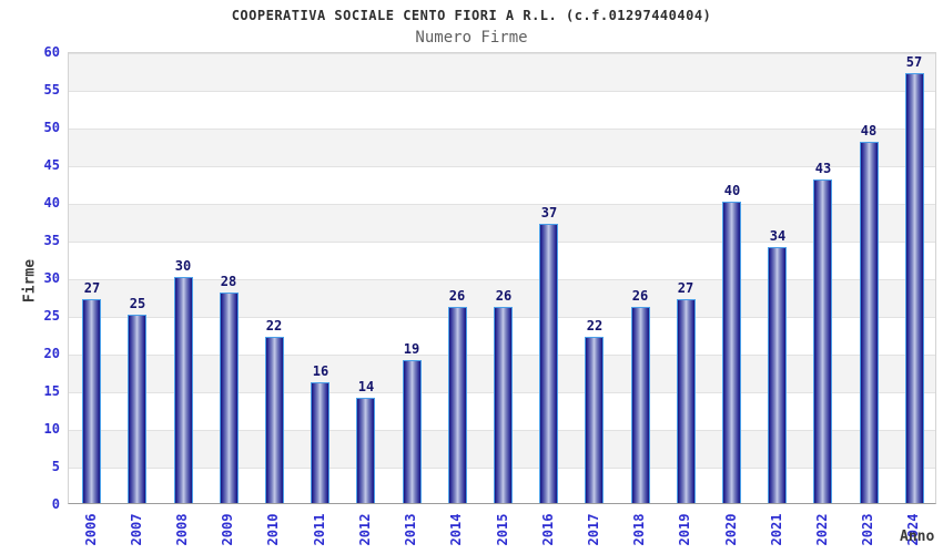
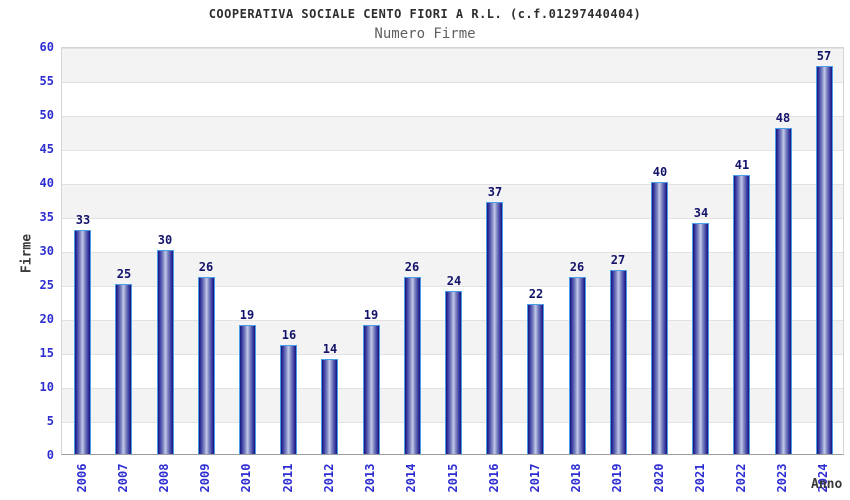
2006: 27 -> 33
2009: 28 -> 26
2010: 22 -> 19
2015: 26 -> 24
2022: 43 -> 41
